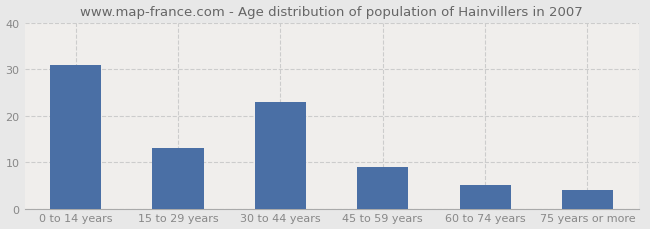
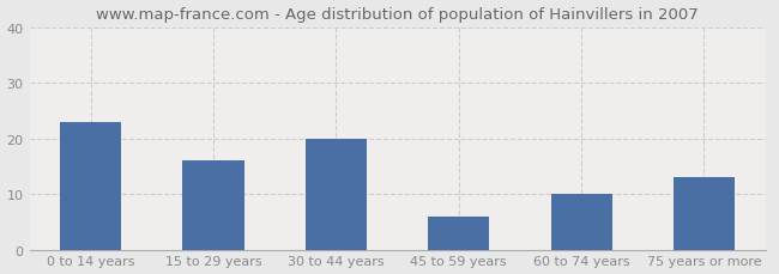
0 to 14 years: 31 -> 23
15 to 29 years: 13 -> 16
30 to 44 years: 23 -> 20
45 to 59 years: 9 -> 6
60 to 74 years: 5 -> 10
75 years or more: 4 -> 13
